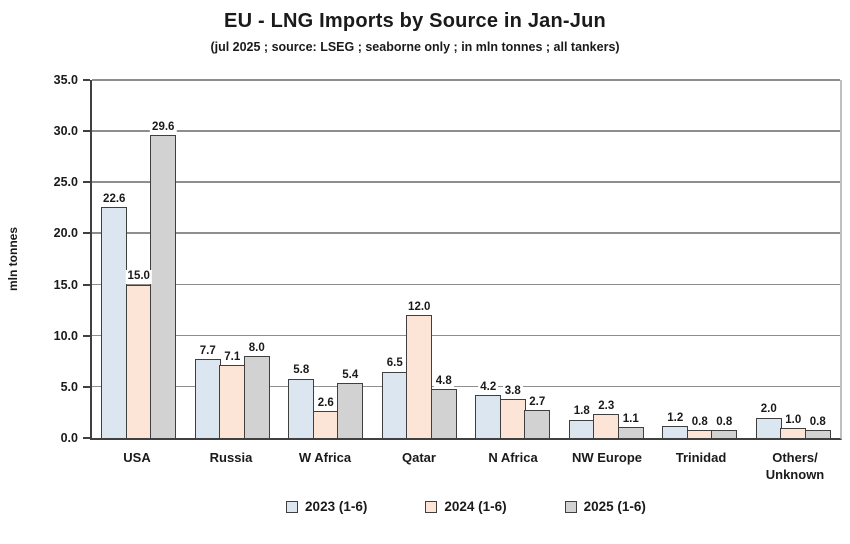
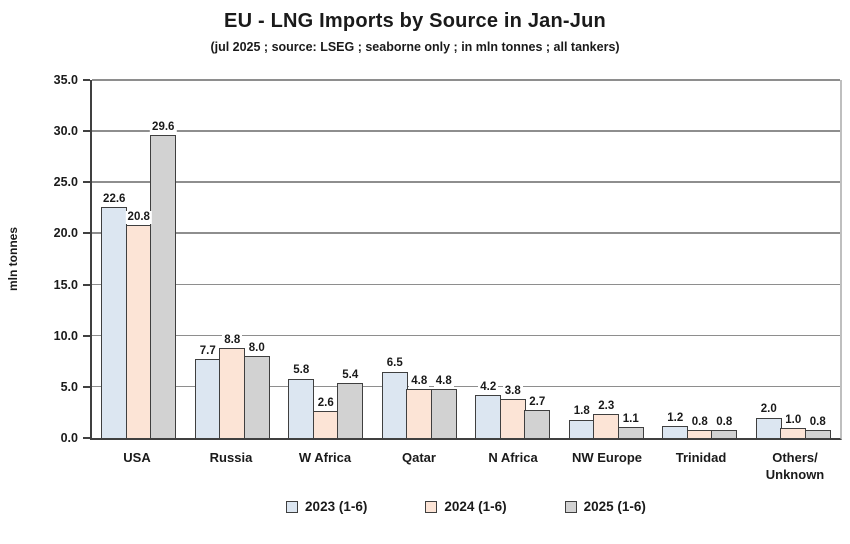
2024 (1-6)/USA: 15.0 -> 20.8
2024 (1-6)/Russia: 7.1 -> 8.8
2024 (1-6)/Qatar: 12.0 -> 4.8
